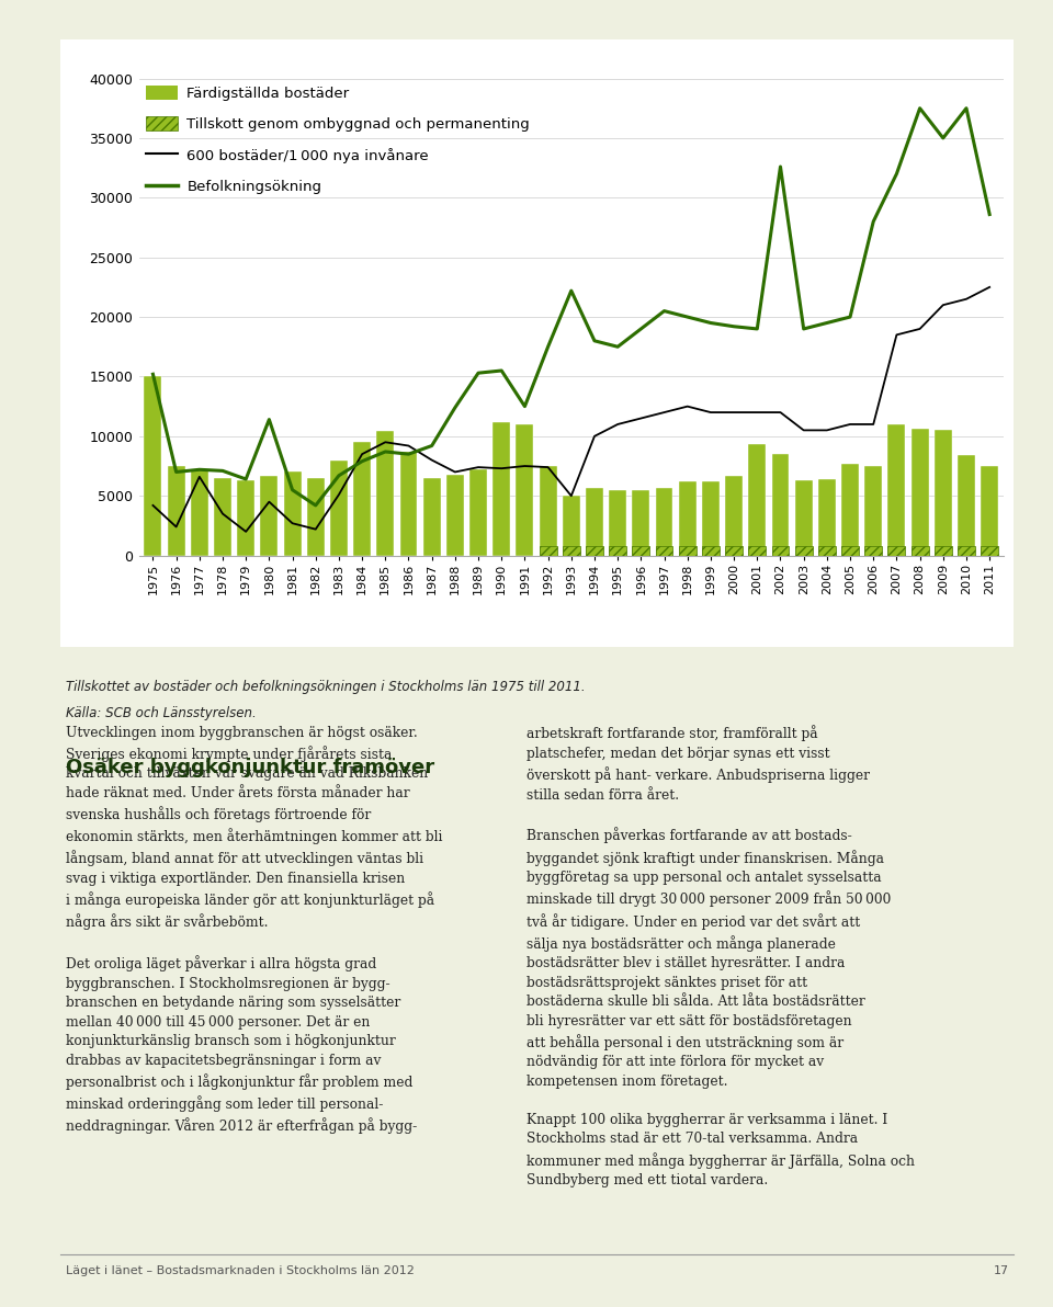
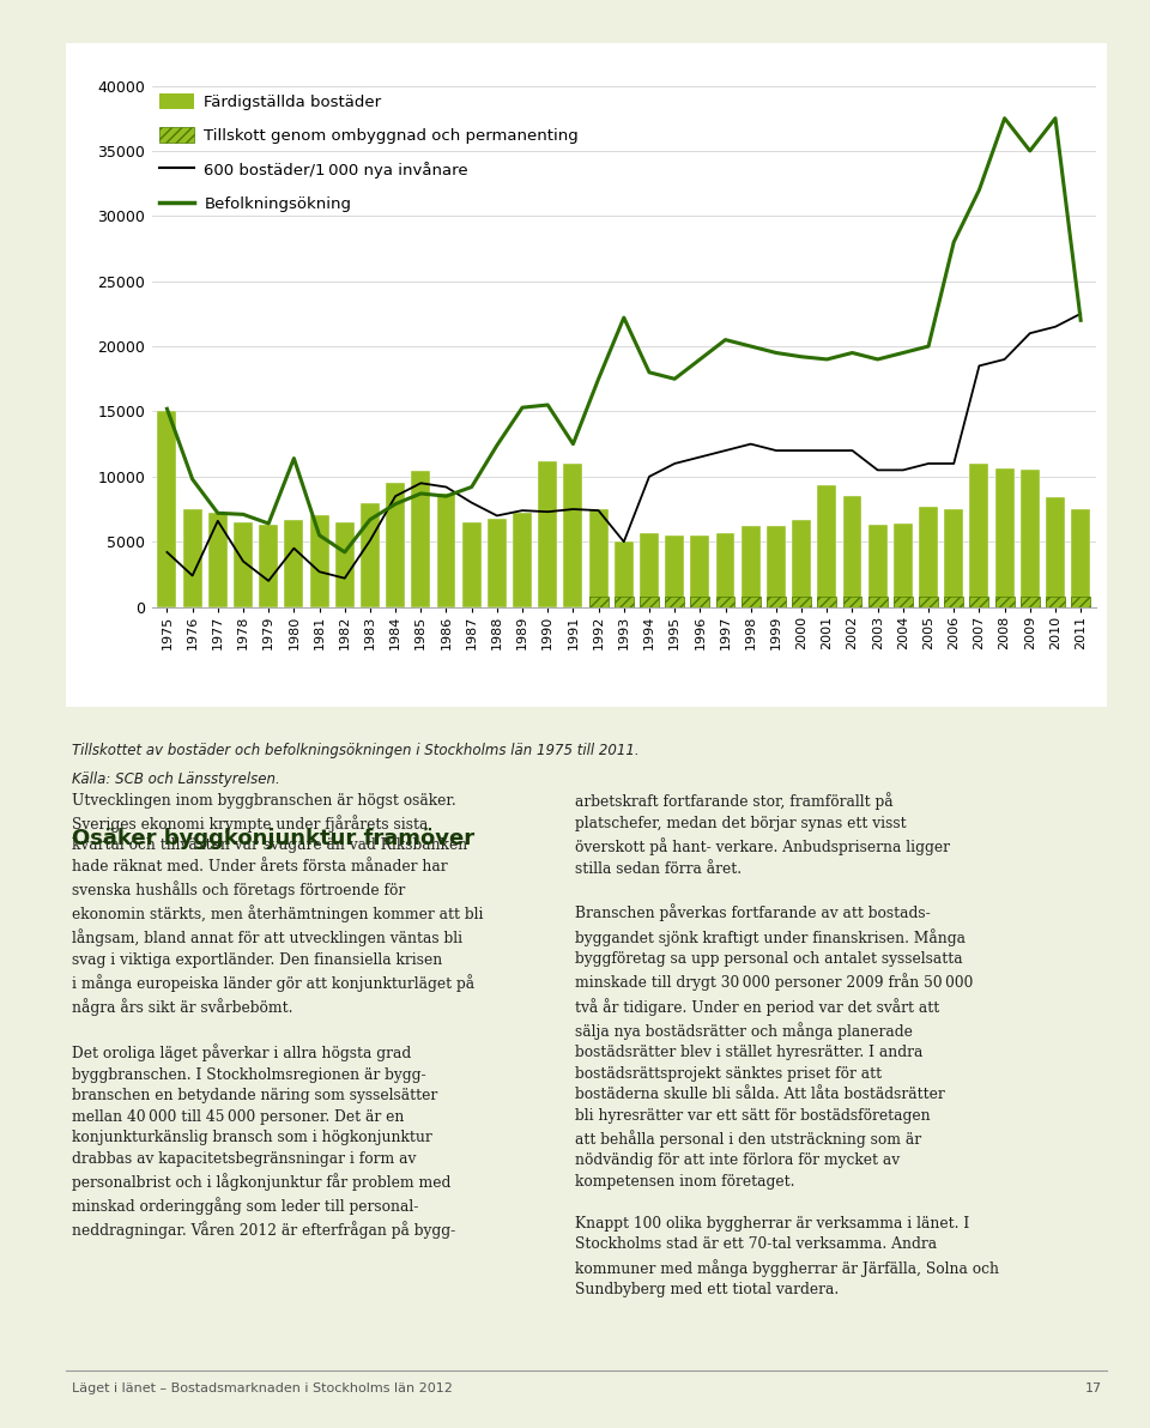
Befolkningsökning/1976: 7000 -> 9800
Befolkningsökning/2002: 32600 -> 19500
Befolkningsökning/2011: 28600 -> 22000
